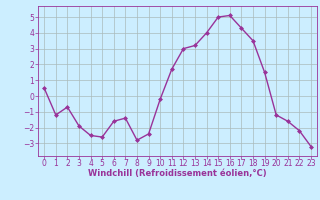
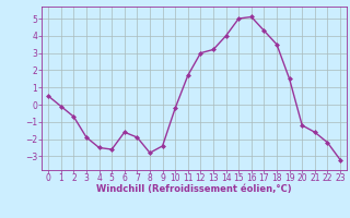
1: -1.2 -> -0.1
7: -1.4 -> -1.9
